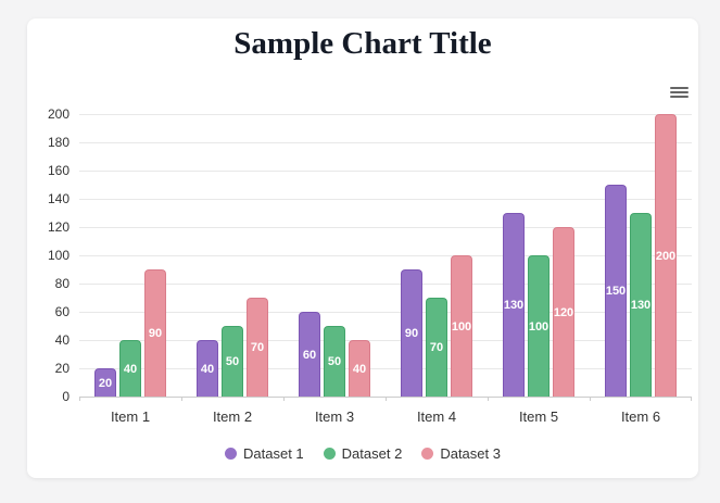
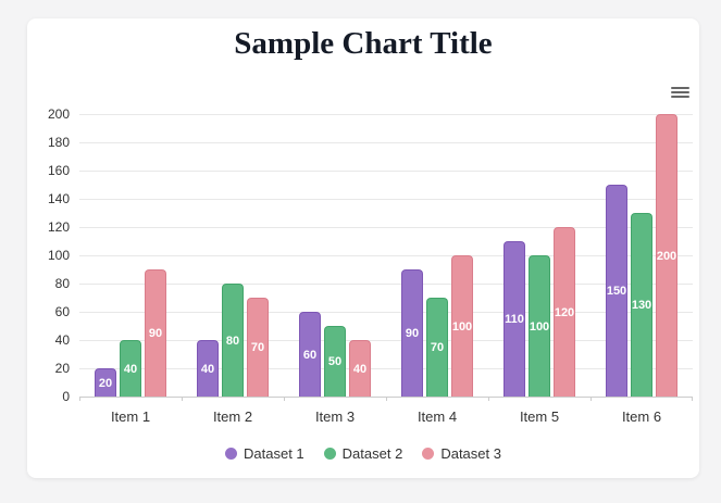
Dataset 2/Item 2: 50 -> 80
Dataset 1/Item 5: 130 -> 110
